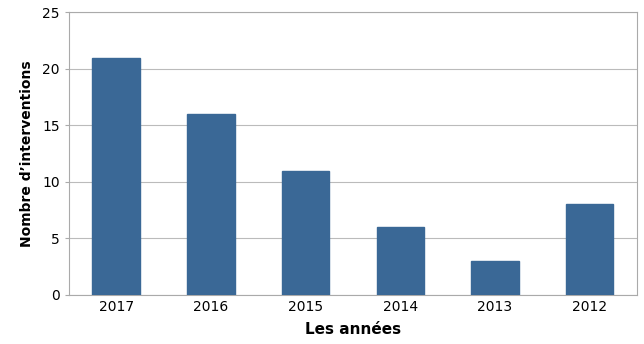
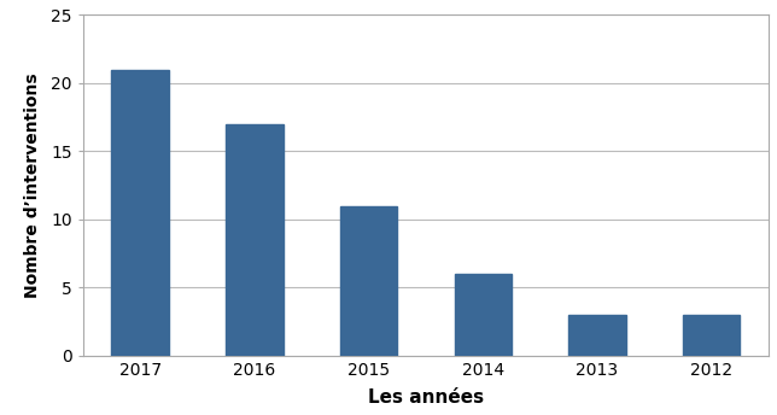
2016: 16 -> 17
2012: 8 -> 3
